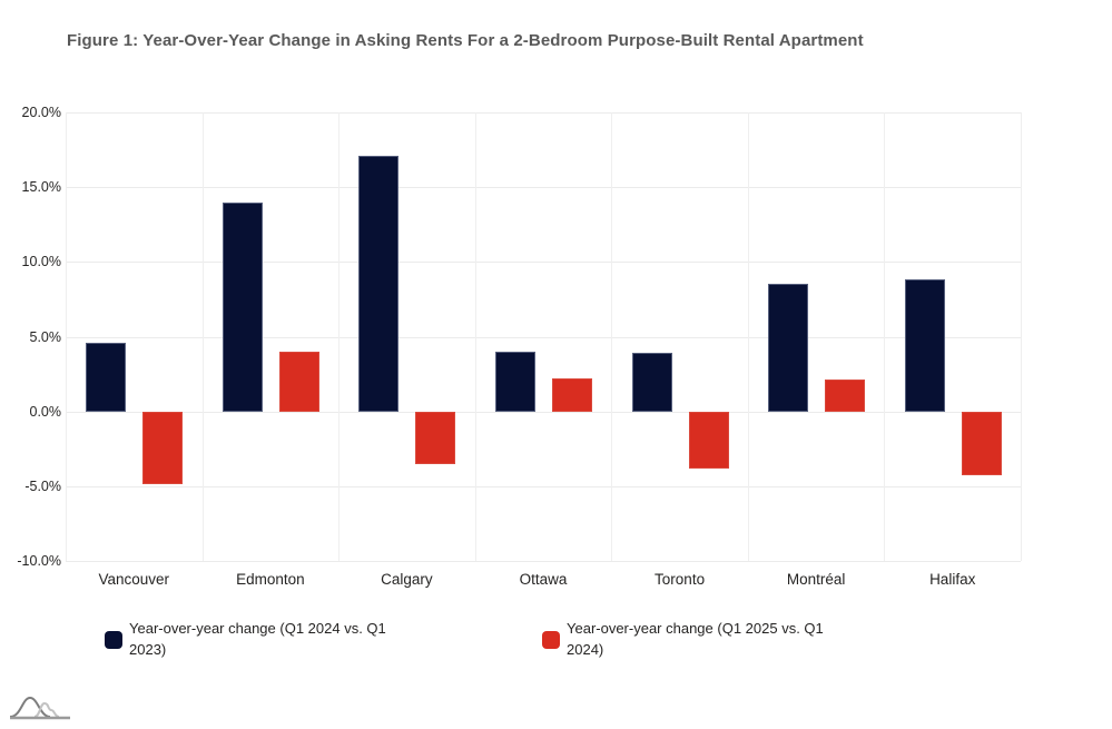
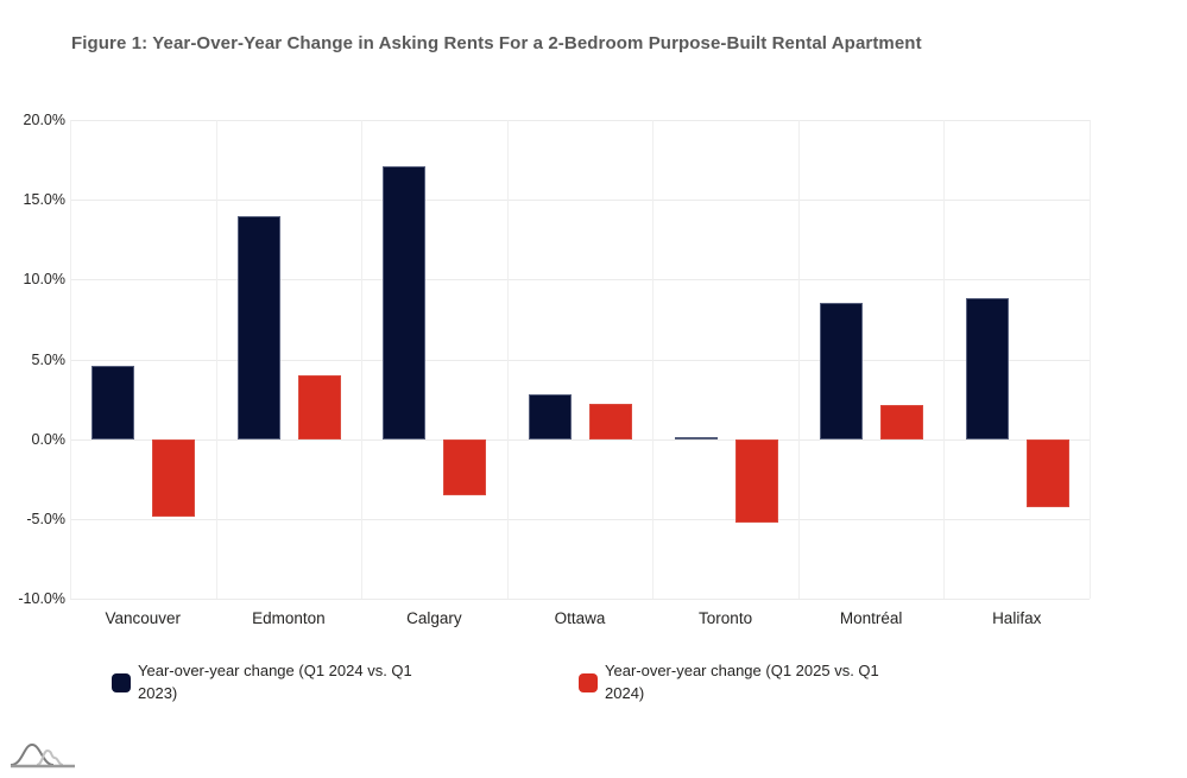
Year-over-year change (Q1 2024 vs. Q1 2023)/Ottawa: 4.0% -> 2.8%
Year-over-year change (Q1 2024 vs. Q1 2023)/Toronto: 3.9% -> 0.1%
Year-over-year change (Q1 2025 vs. Q1 2024)/Toronto: -3.8% -> -5.2%
